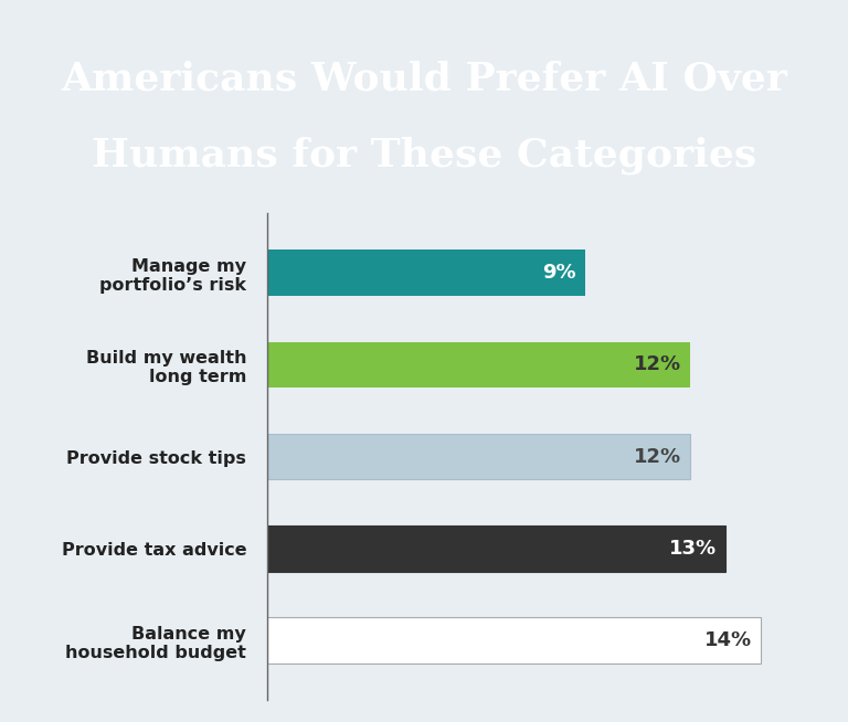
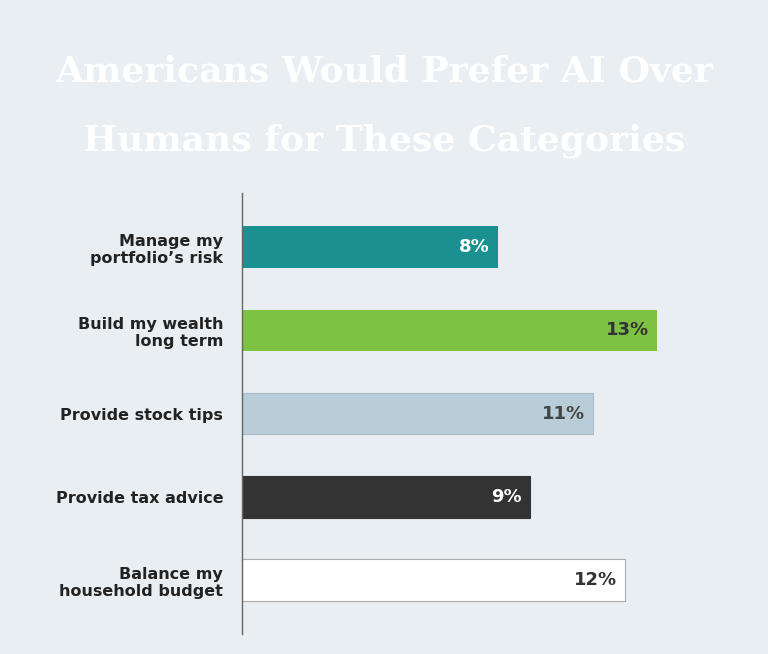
Manage my portfolio’s risk: 9% -> 8%
Build my wealth long term: 12% -> 13%
Provide stock tips: 12% -> 11%
Provide tax advice: 13% -> 9%
Balance my household budget: 14% -> 12%
